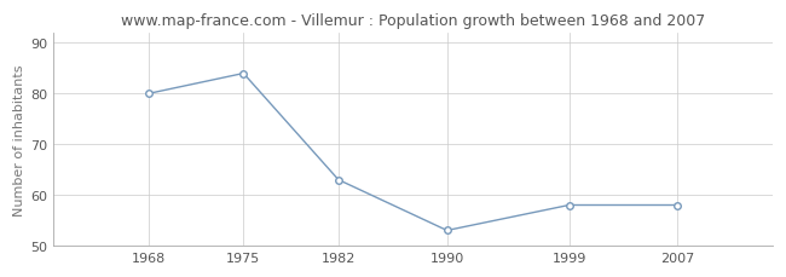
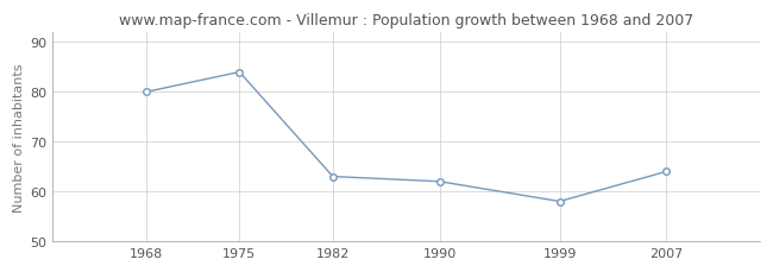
1990: 53 -> 62
2007: 58 -> 64
